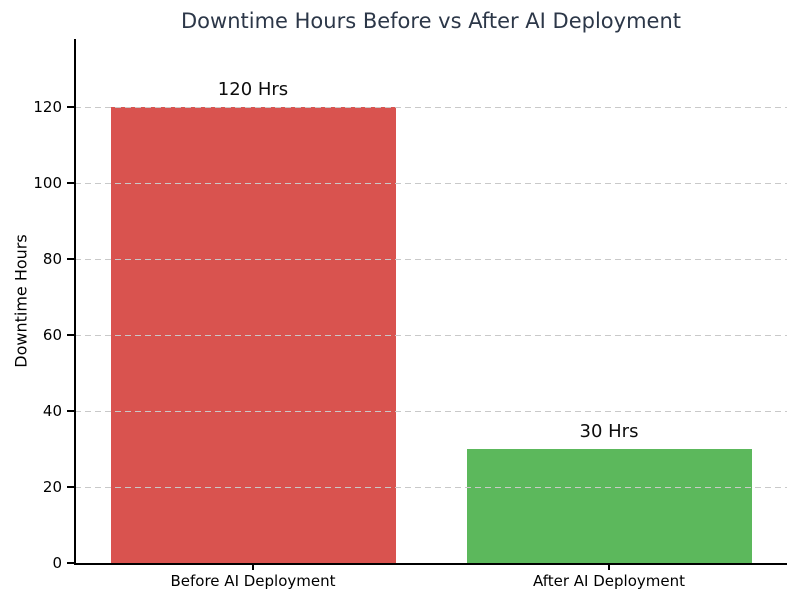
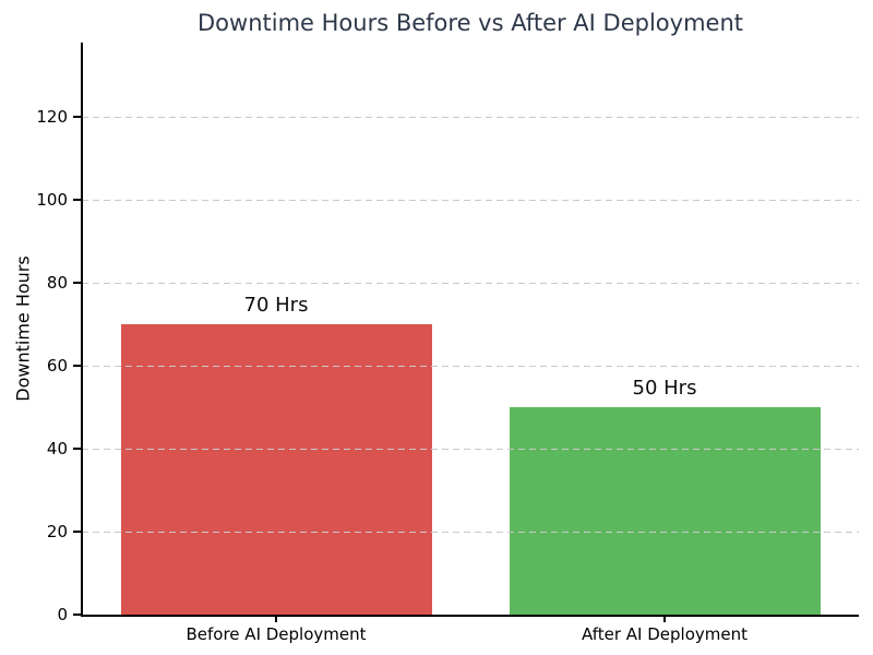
Before AI Deployment: 120 -> 70
After AI Deployment: 30 -> 50
